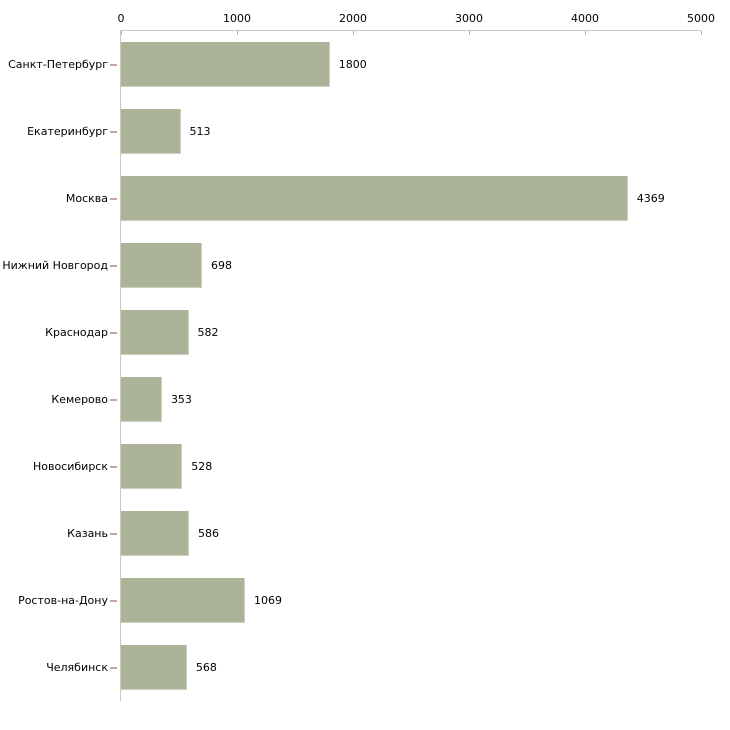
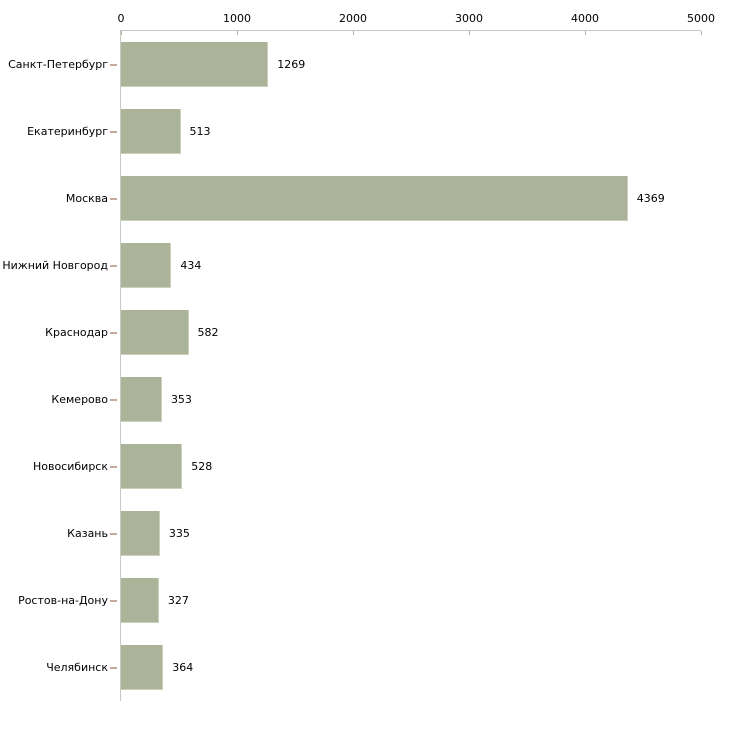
Санкт-Петербург: 1800 -> 1269
Нижний Новгород: 698 -> 434
Казань: 586 -> 335
Ростов-на-Дону: 1069 -> 327
Челябинск: 568 -> 364
